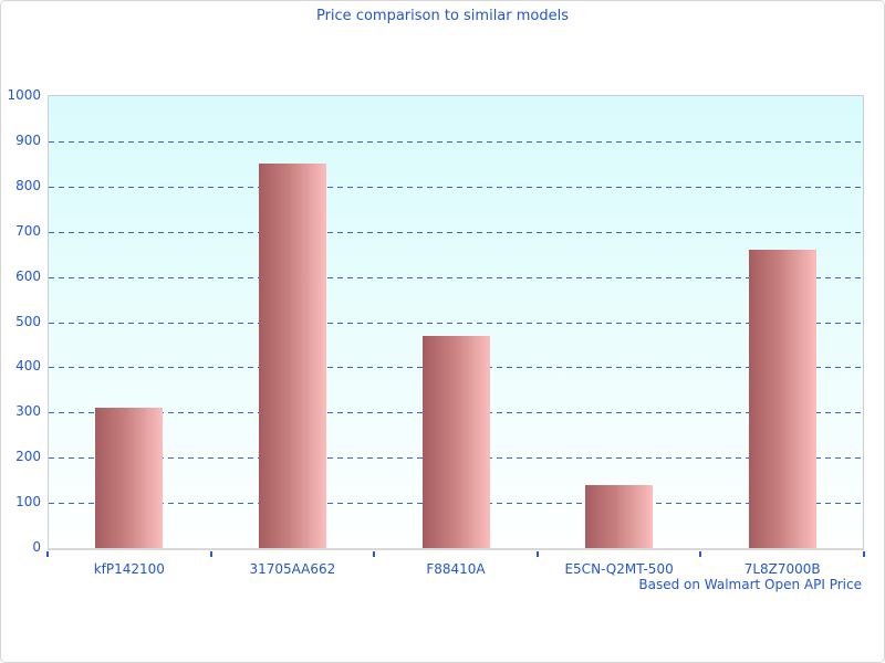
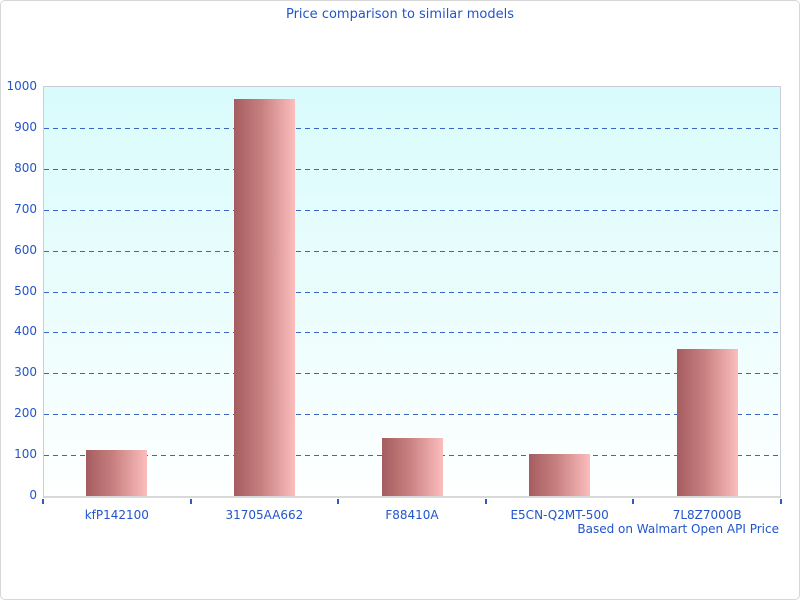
kfP142100: 310 -> 110
31705AA662: 850 -> 970
F88410A: 470 -> 140
E5CN-Q2MT-500: 140 -> 100
7L8Z7000B: 660 -> 360
